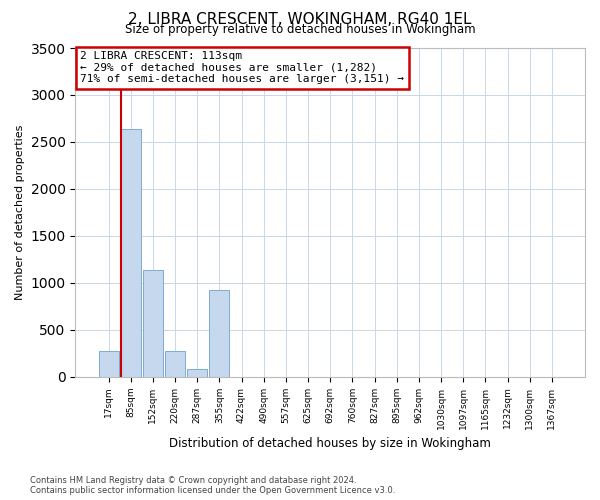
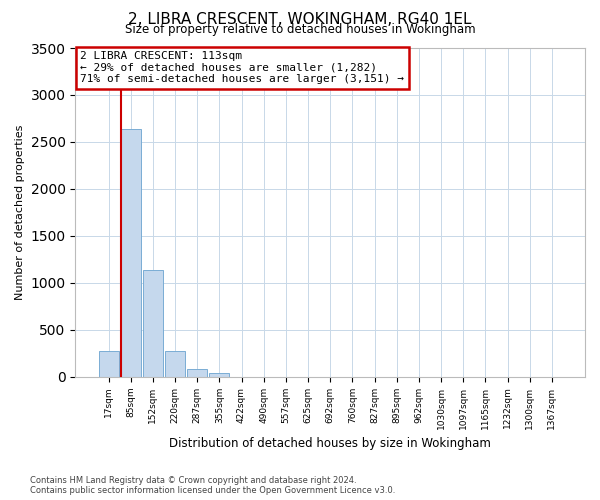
355sqm: 920 -> 40
